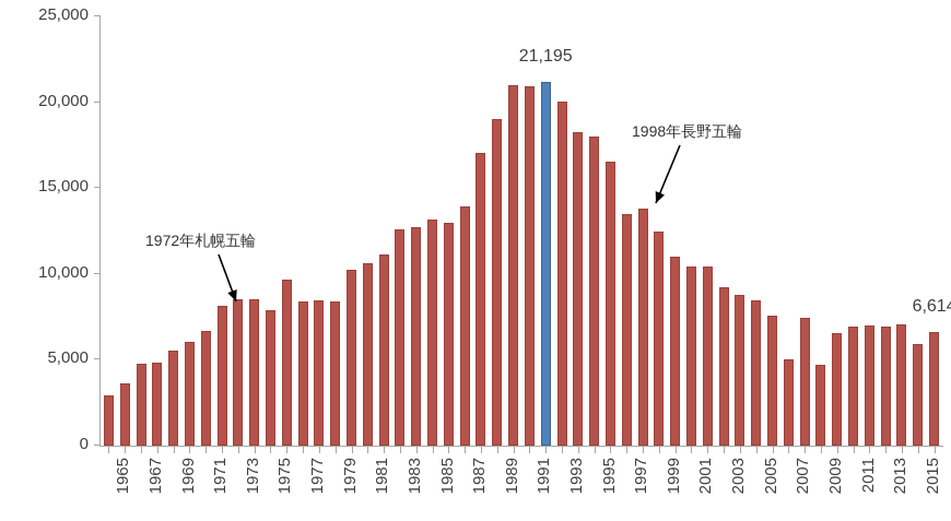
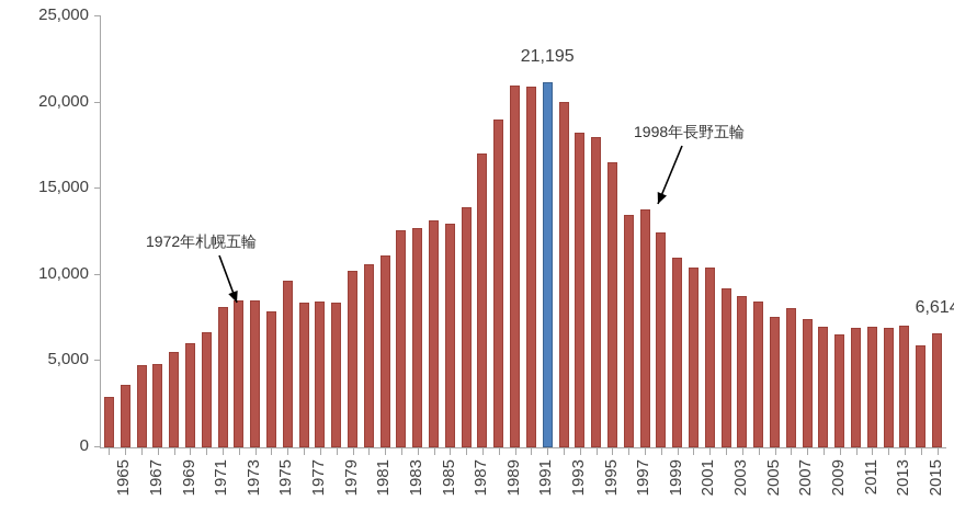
2007: 5000 -> 8100
2009: 4700 -> 7000
